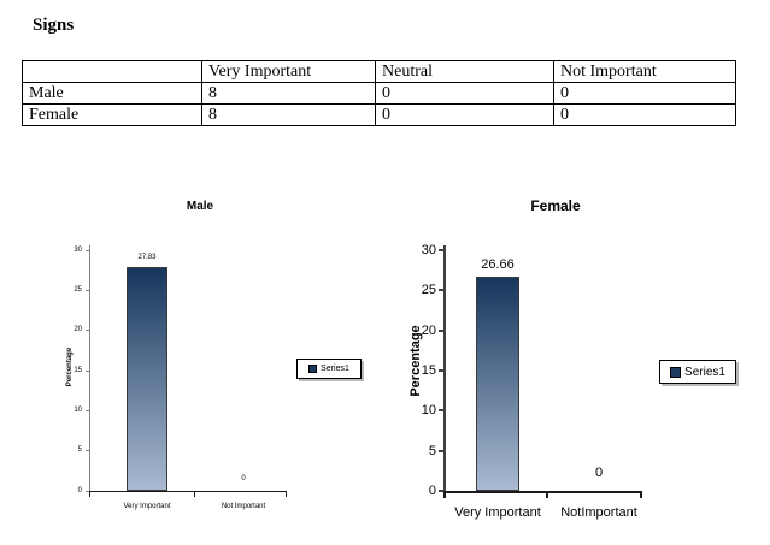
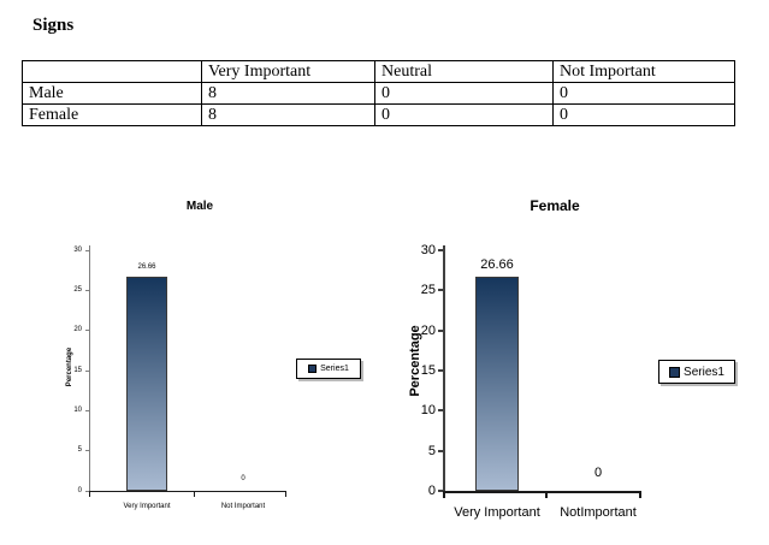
Male/Very Important: 27.83 -> 26.66
